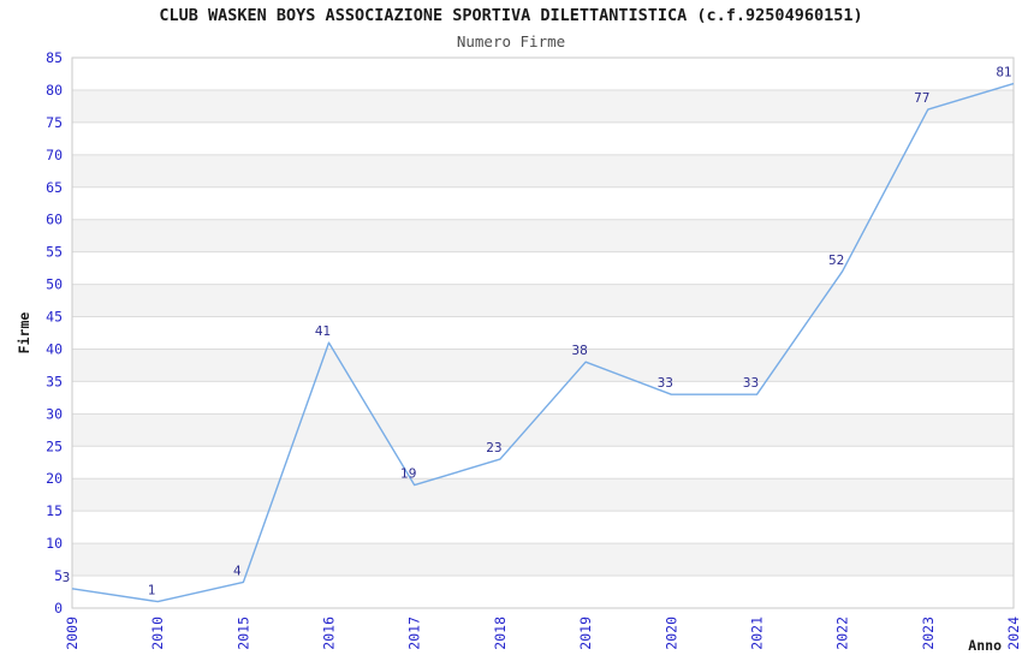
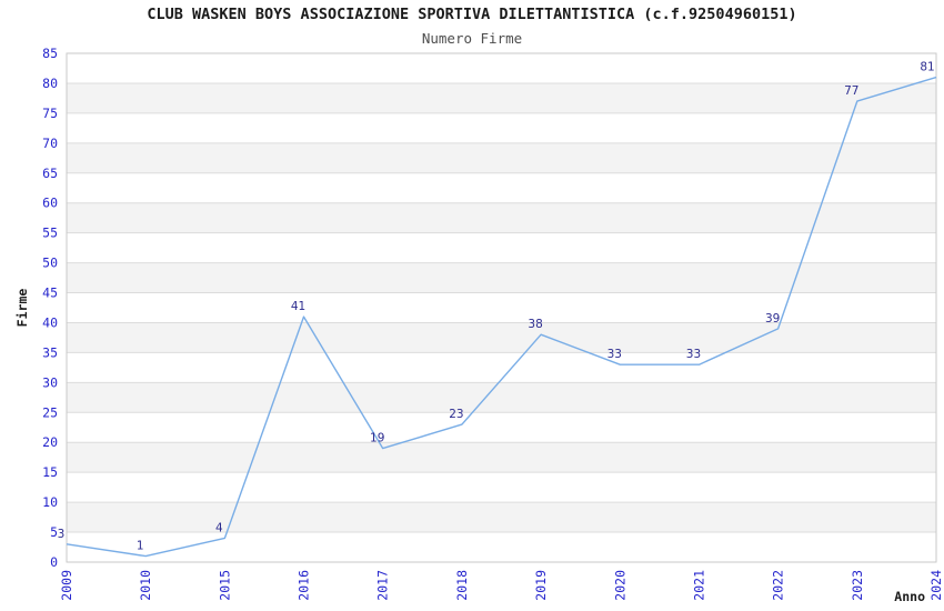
2022: 52 -> 39
